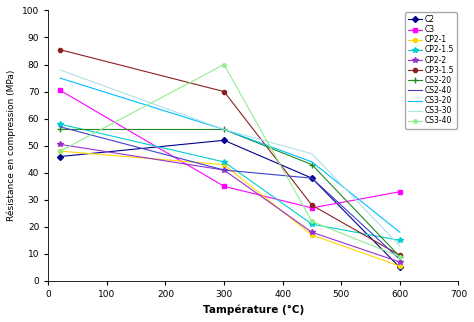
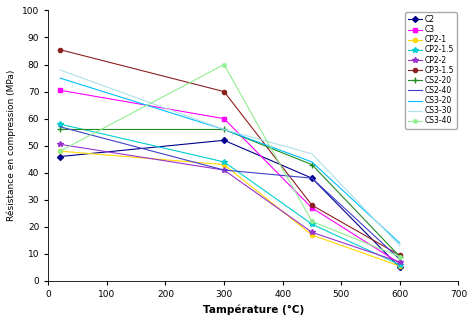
C3/300: 35.0 -> 60.0
C3/600: 33.0 -> 6.5
CP2-1.5/600: 15 -> 6
CS3-20/600: 18 -> 14
